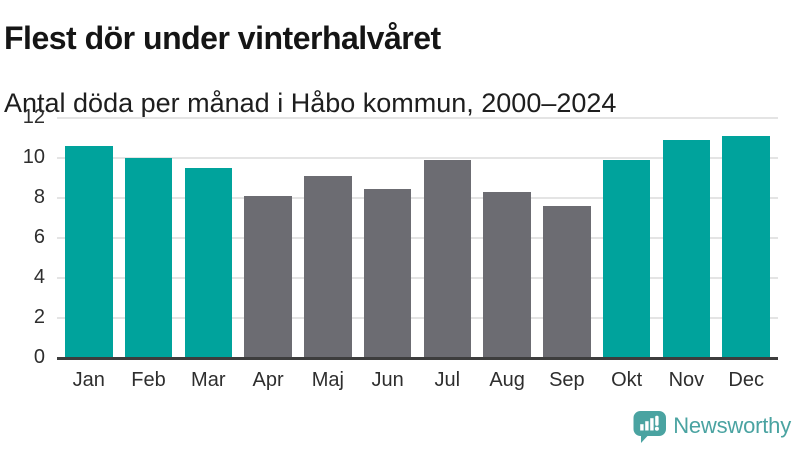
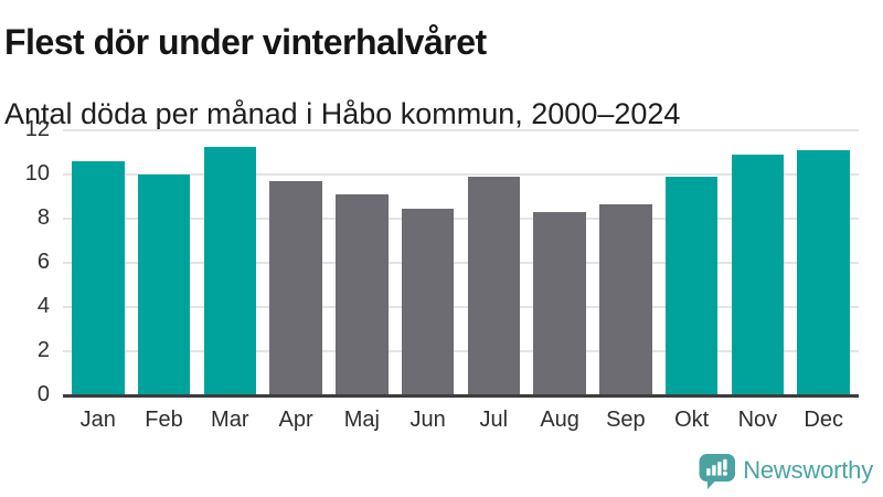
Mar: 9.5 -> 11.2
Apr: 8.1 -> 9.7
Sep: 7.6 -> 8.7
